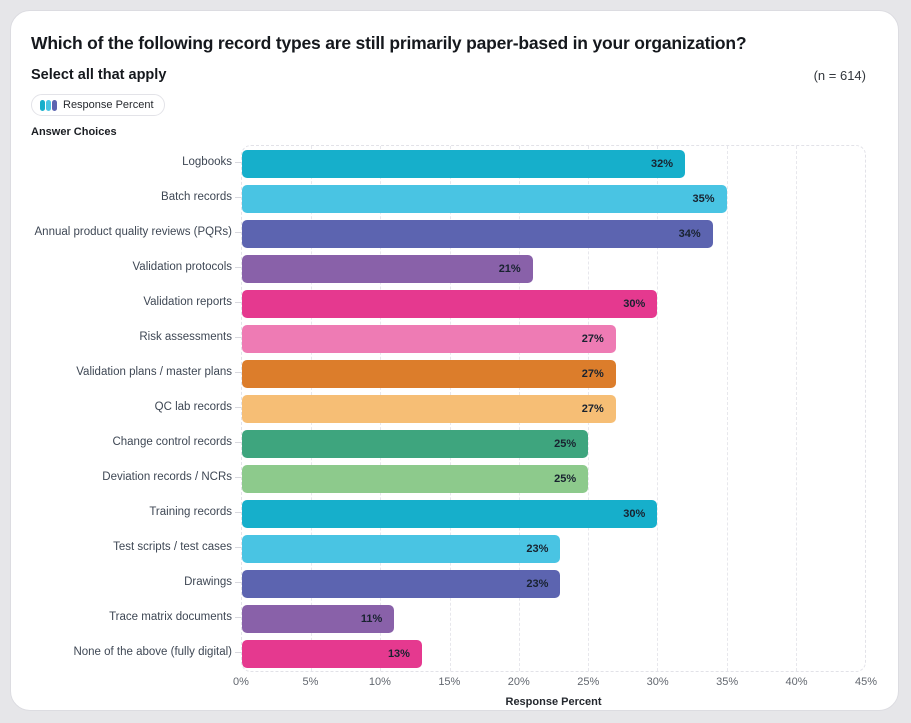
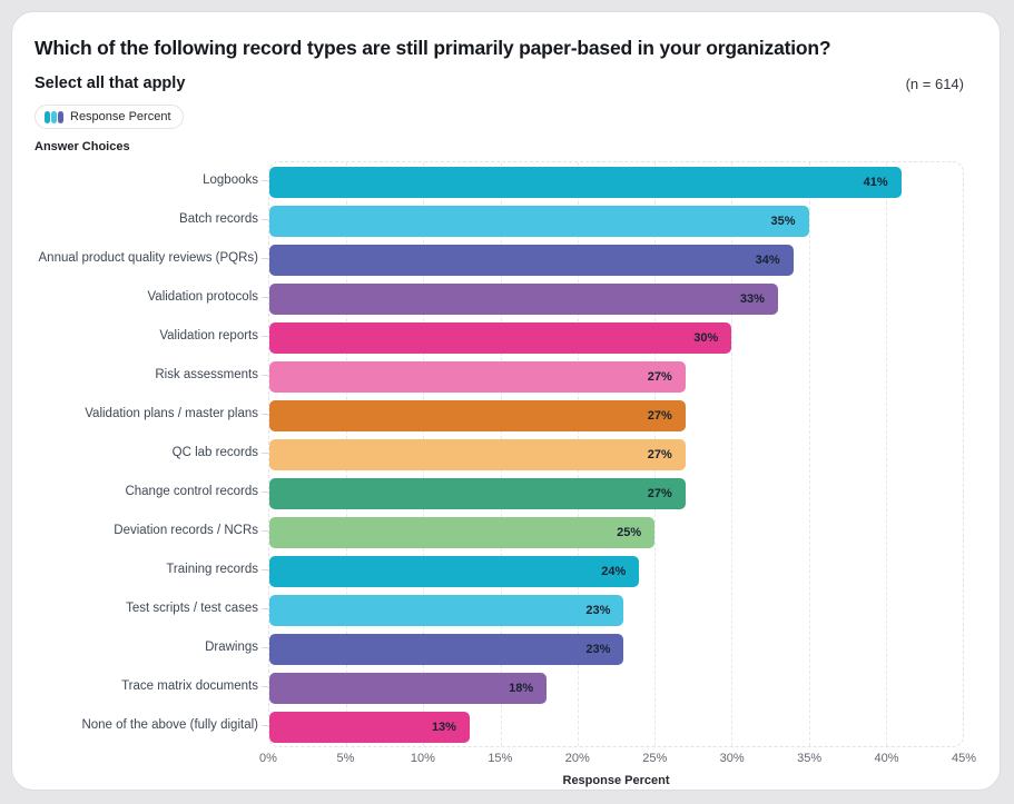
Logbooks: 32% -> 41%
Validation protocols: 21% -> 33%
Change control records: 25% -> 27%
Training records: 30% -> 24%
Trace matrix documents: 11% -> 18%
